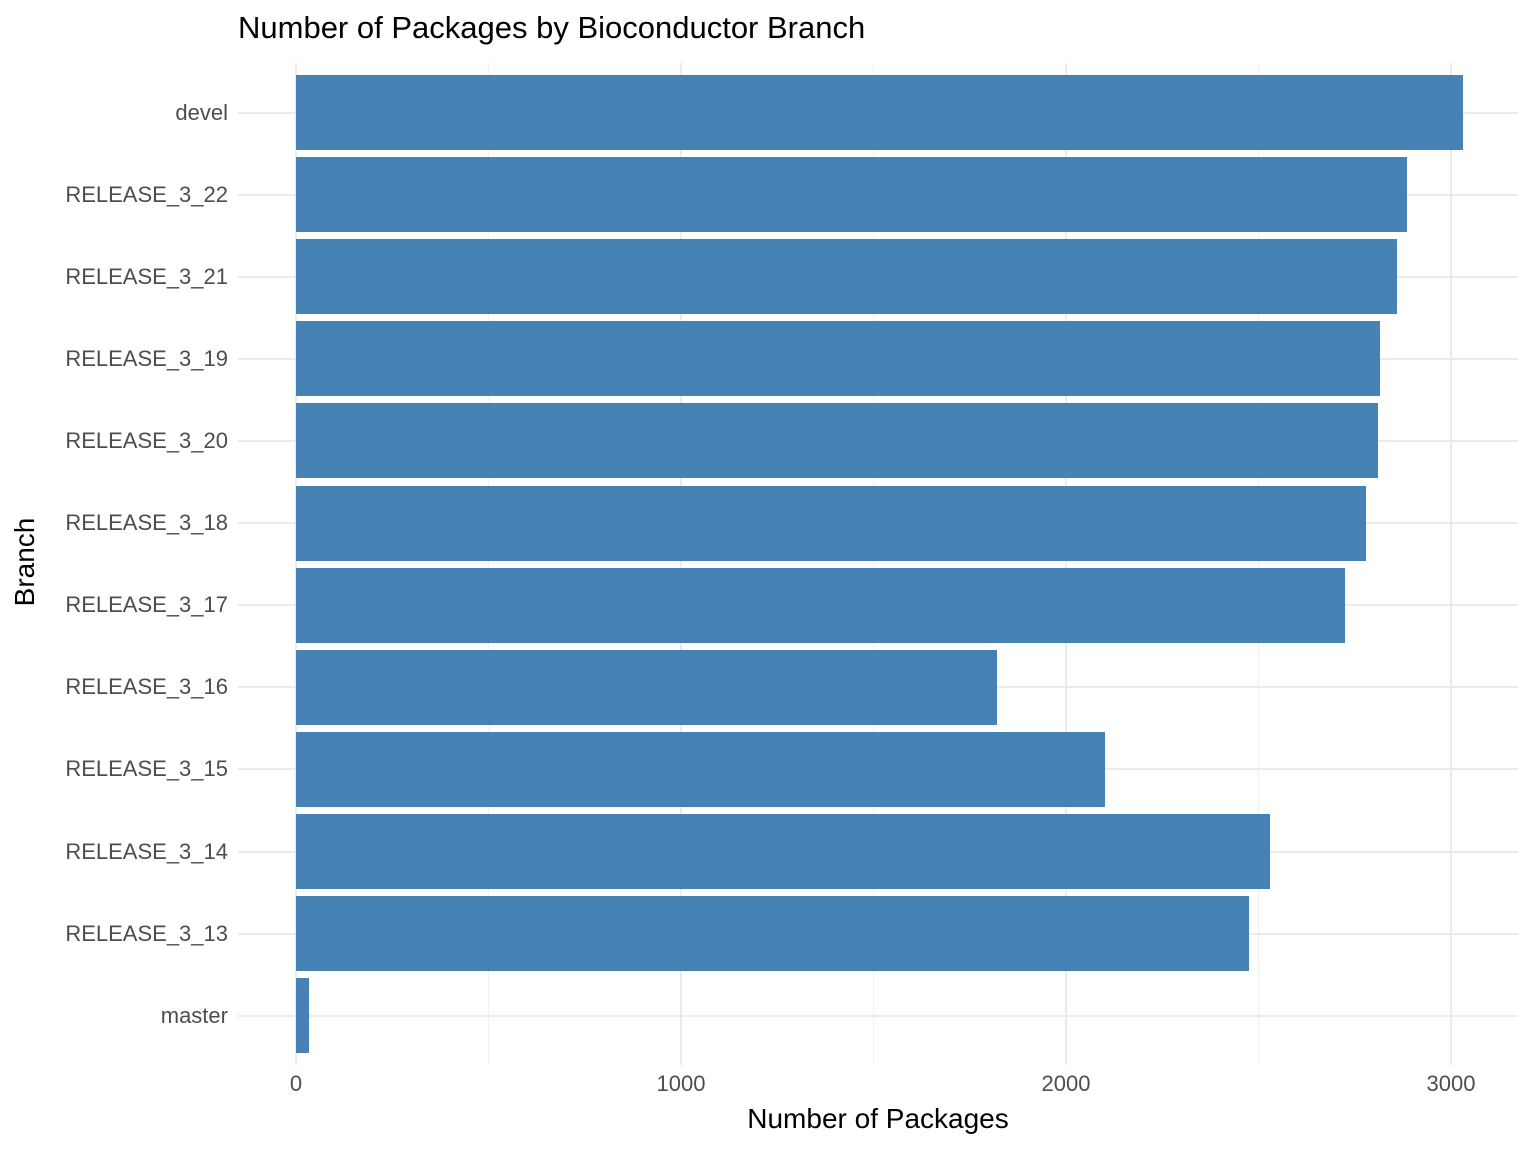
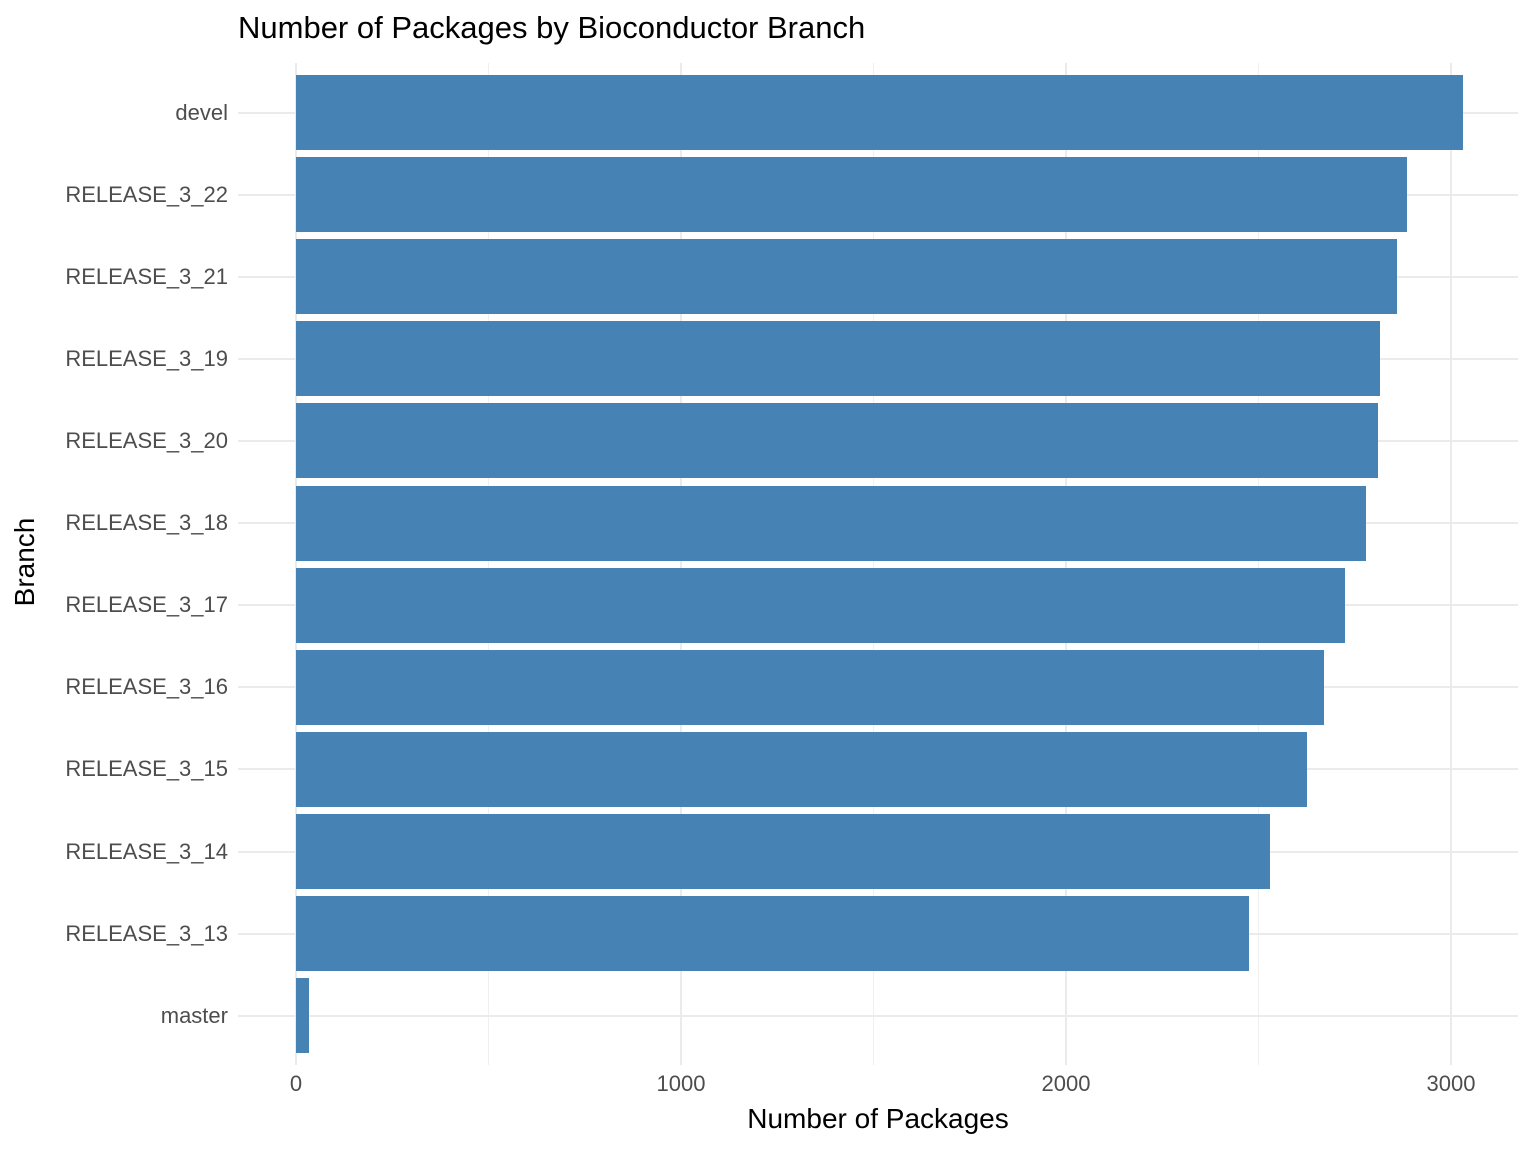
RELEASE_3_16: 1820 -> 2670
RELEASE_3_15: 2100 -> 2620
